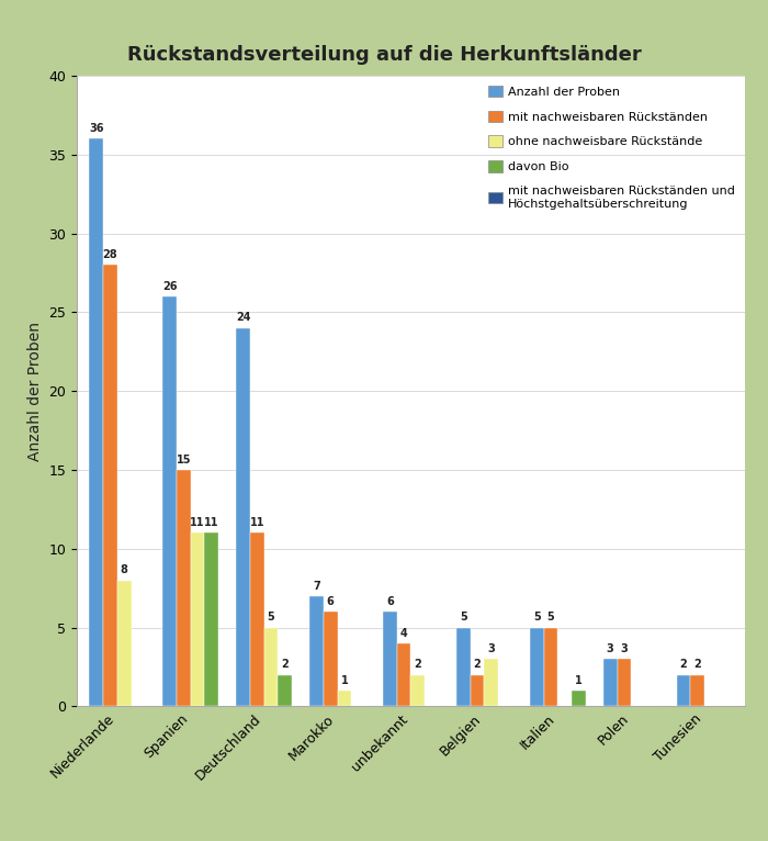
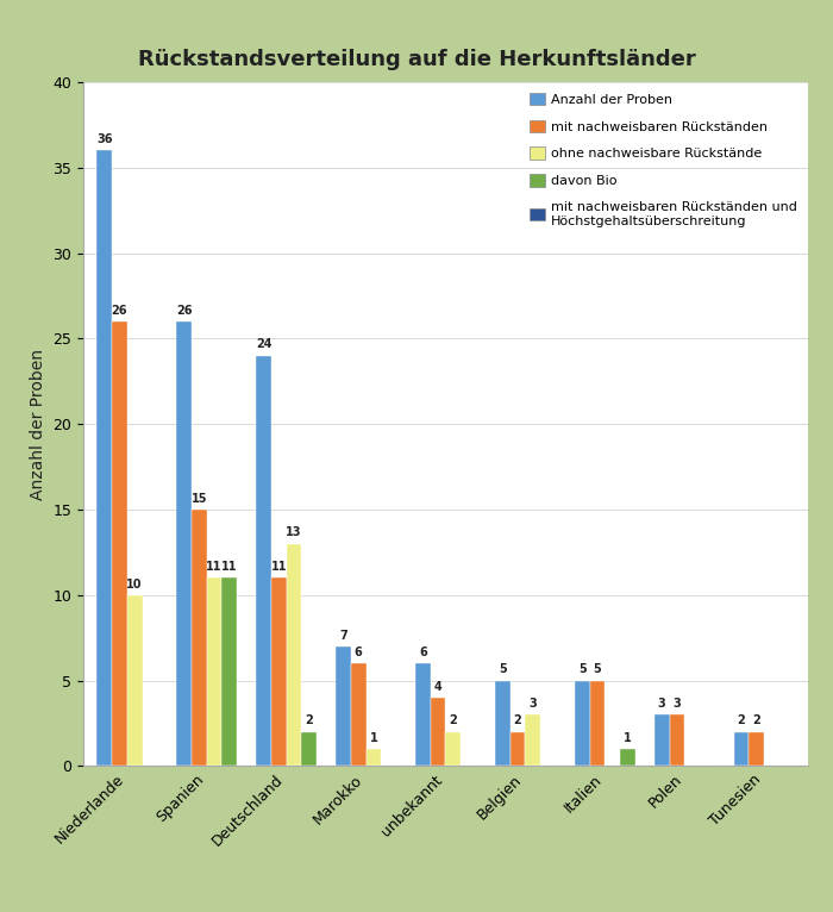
mit nachweisbaren Rückständen/Niederlande: 28 -> 26
ohne nachweisbare Rückstände/Niederlande: 8 -> 10
ohne nachweisbare Rückstände/Deutschland: 5 -> 13
